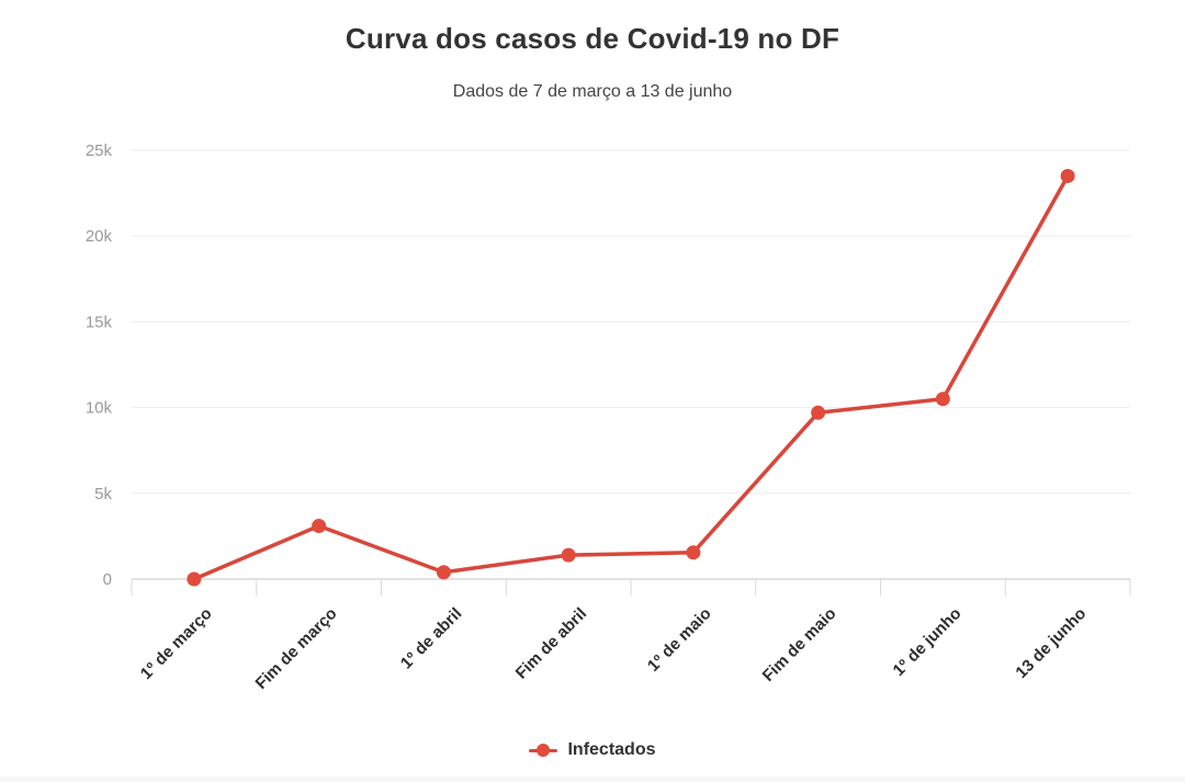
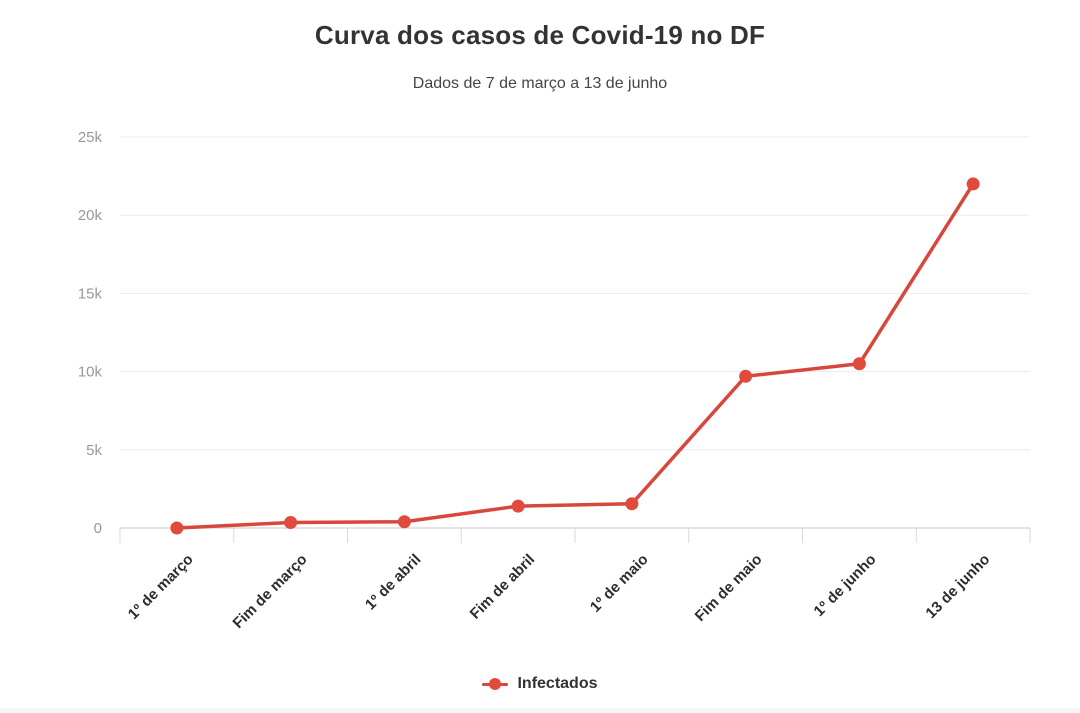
Fim de março: 3.1k -> 0.4k
13 de junho: 23.5k -> 22.0k
